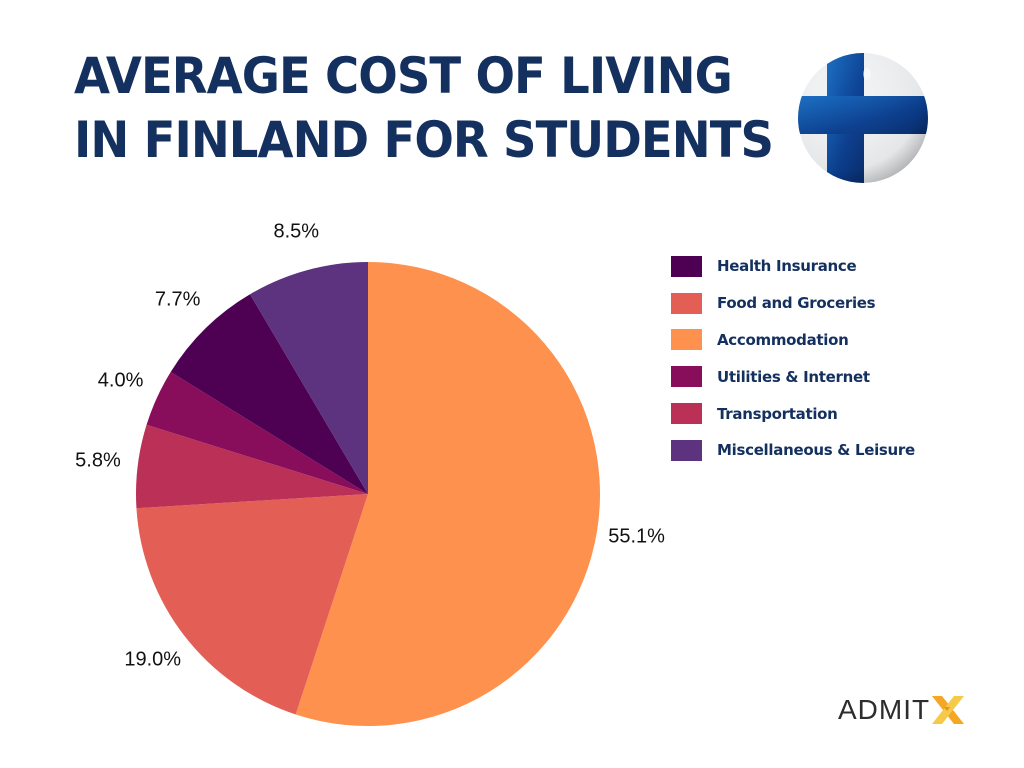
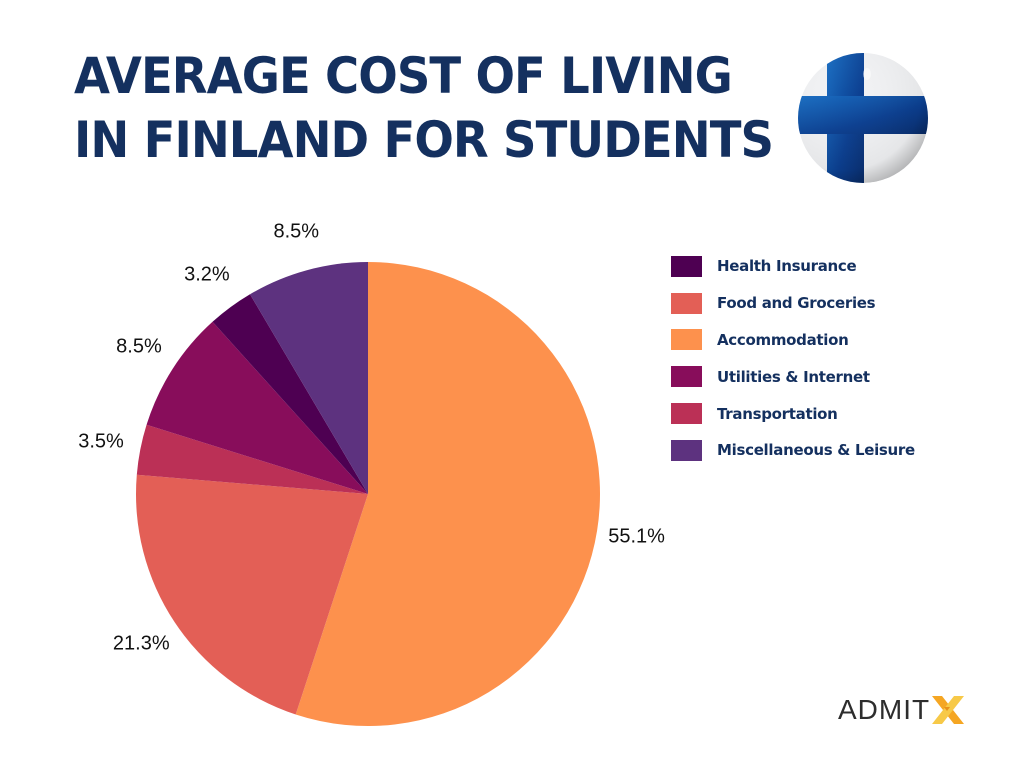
Food and Groceries: 19.0% -> 21.3%
Transportation: 5.8% -> 3.5%
Utilities & Internet: 4.0% -> 8.5%
Health Insurance: 7.7% -> 3.2%
